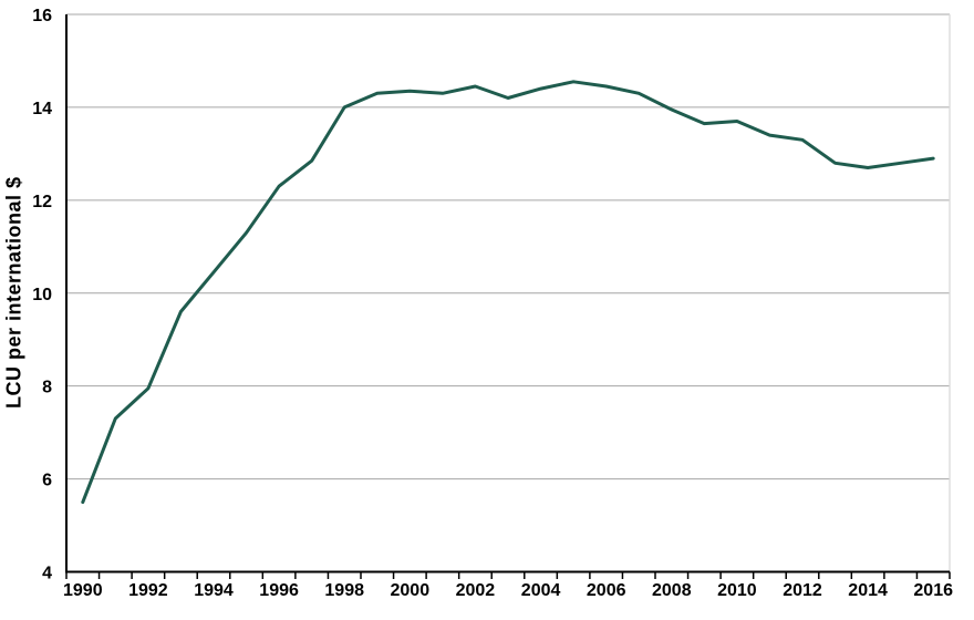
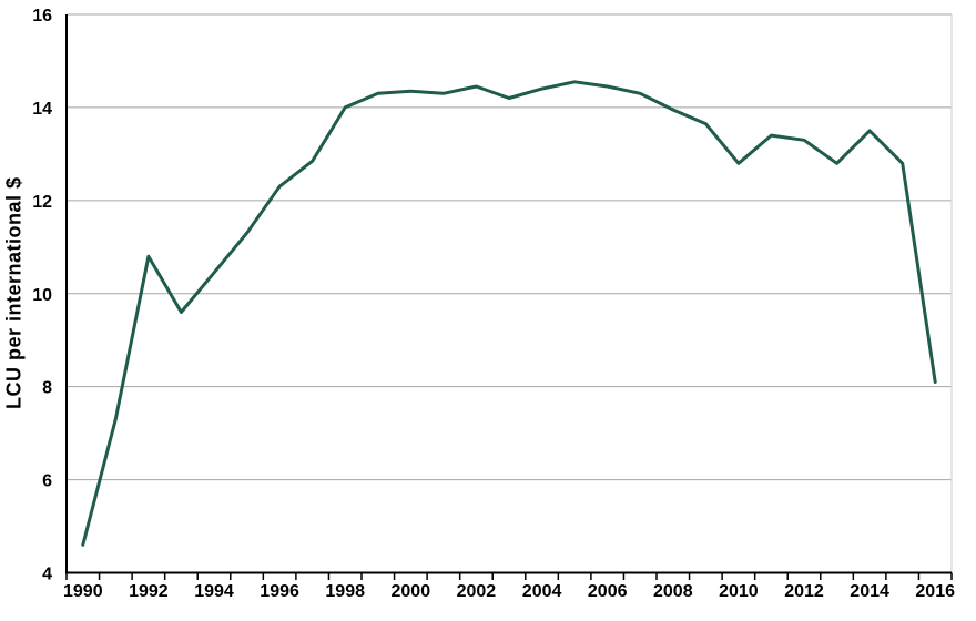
1990: 5.5 -> 4.6
1992: 8.0 -> 10.8
2010: 13.7 -> 12.8
2014: 12.7 -> 13.5
2016: 12.9 -> 8.1
